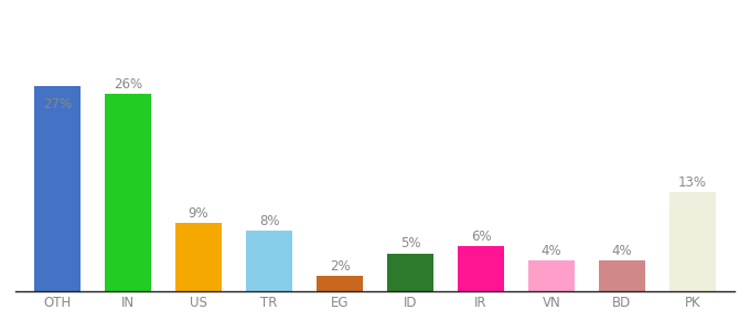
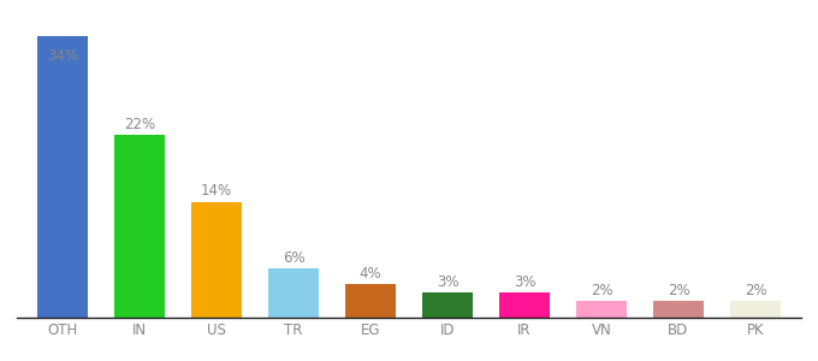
OTH: 27% -> 34%
IN: 26% -> 22%
US: 9% -> 14%
TR: 8% -> 6%
EG: 2% -> 4%
ID: 5% -> 3%
IR: 6% -> 3%
VN: 4% -> 2%
BD: 4% -> 2%
PK: 13% -> 2%
